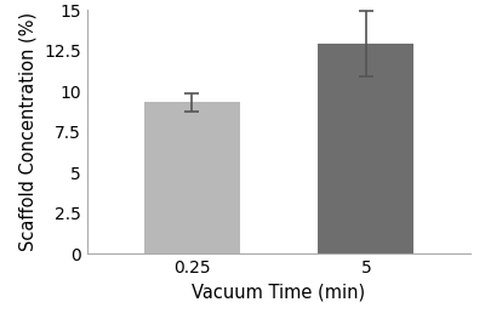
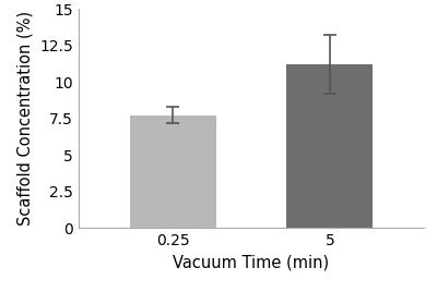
0.25: 9.3 -> 7.7
5: 12.9 -> 11.2
